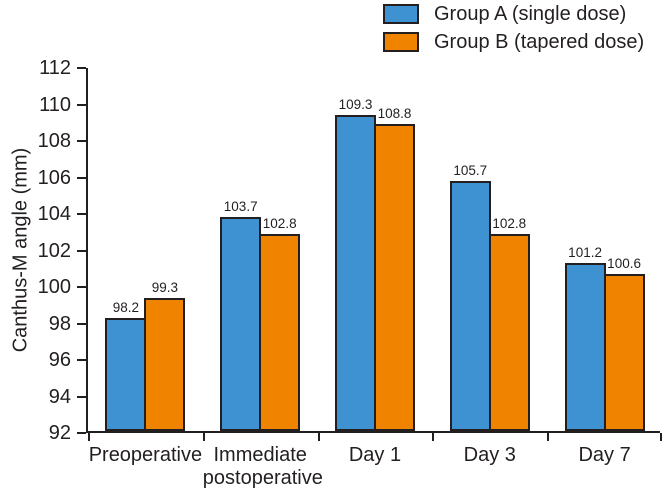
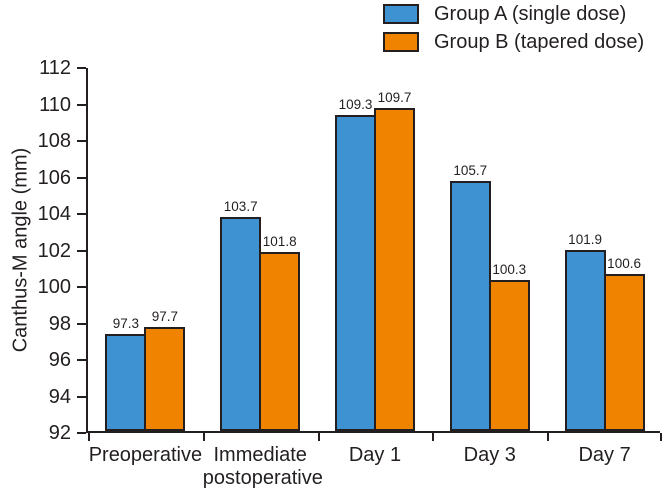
Group A (single dose)/Preoperative: 98.2 -> 97.3
Group B (tapered dose)/Preoperative: 99.3 -> 97.7
Group B (tapered dose)/Immediate postoperative: 102.8 -> 101.8
Group B (tapered dose)/Day 1: 108.8 -> 109.7
Group B (tapered dose)/Day 3: 102.8 -> 100.3
Group A (single dose)/Day 7: 101.2 -> 101.9
